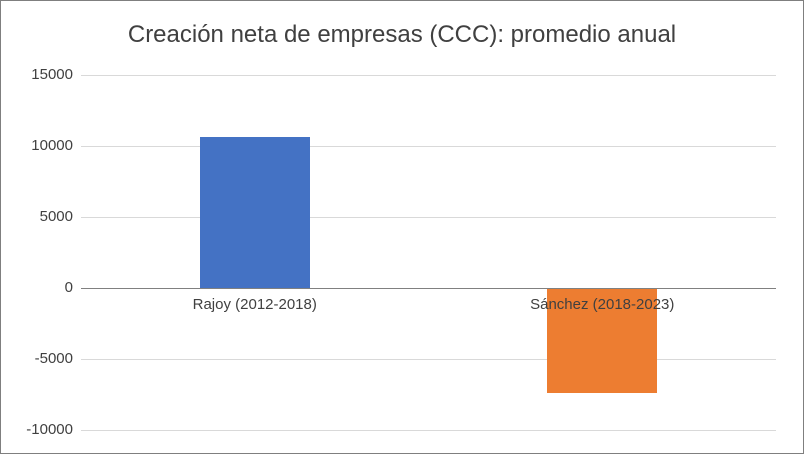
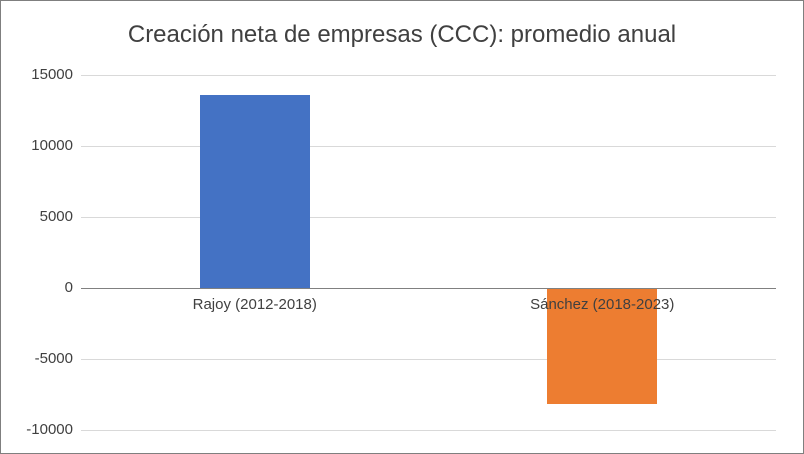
Rajoy (2012-2018): 10600 -> 13600
Sánchez (2018-2023): -7400 -> -8200
